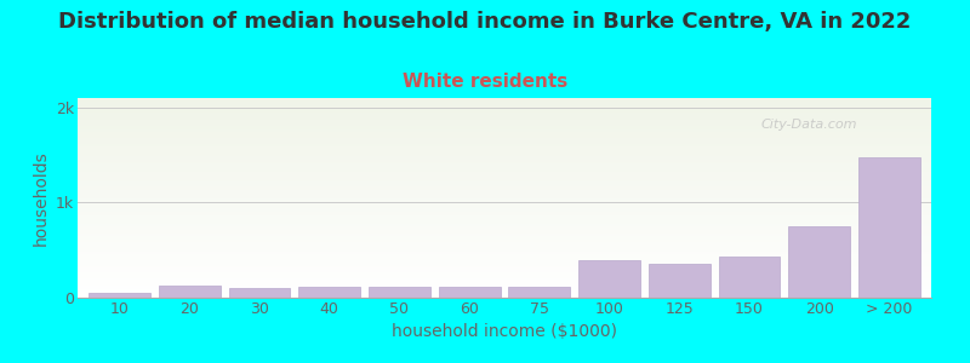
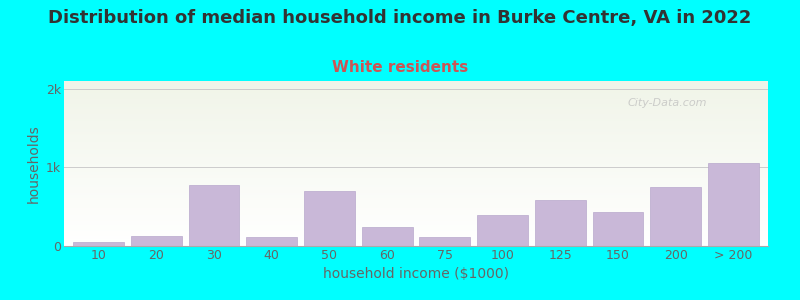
30: 0.10k -> 0.78k
50: 0.11k -> 0.70k
60: 0.11k -> 0.24k
125: 0.36k -> 0.58k
> 200: 1.48k -> 1.06k
